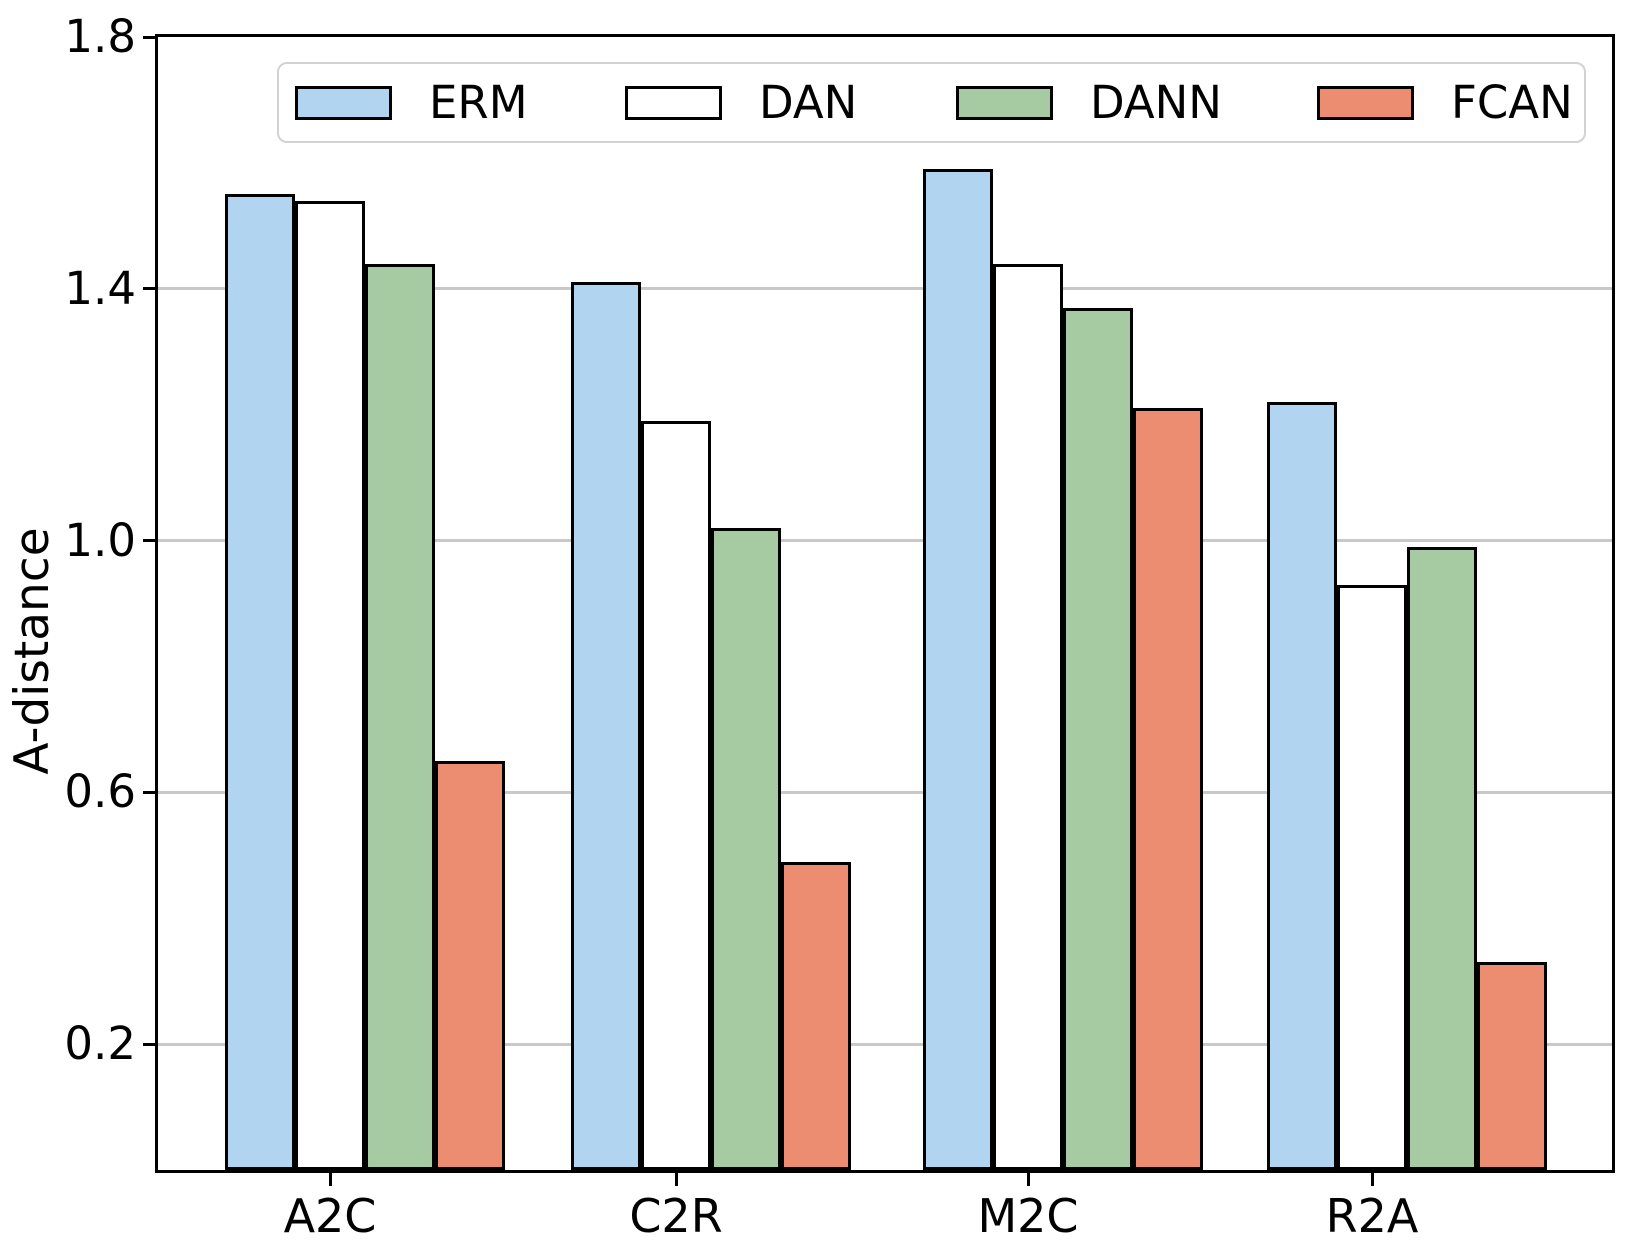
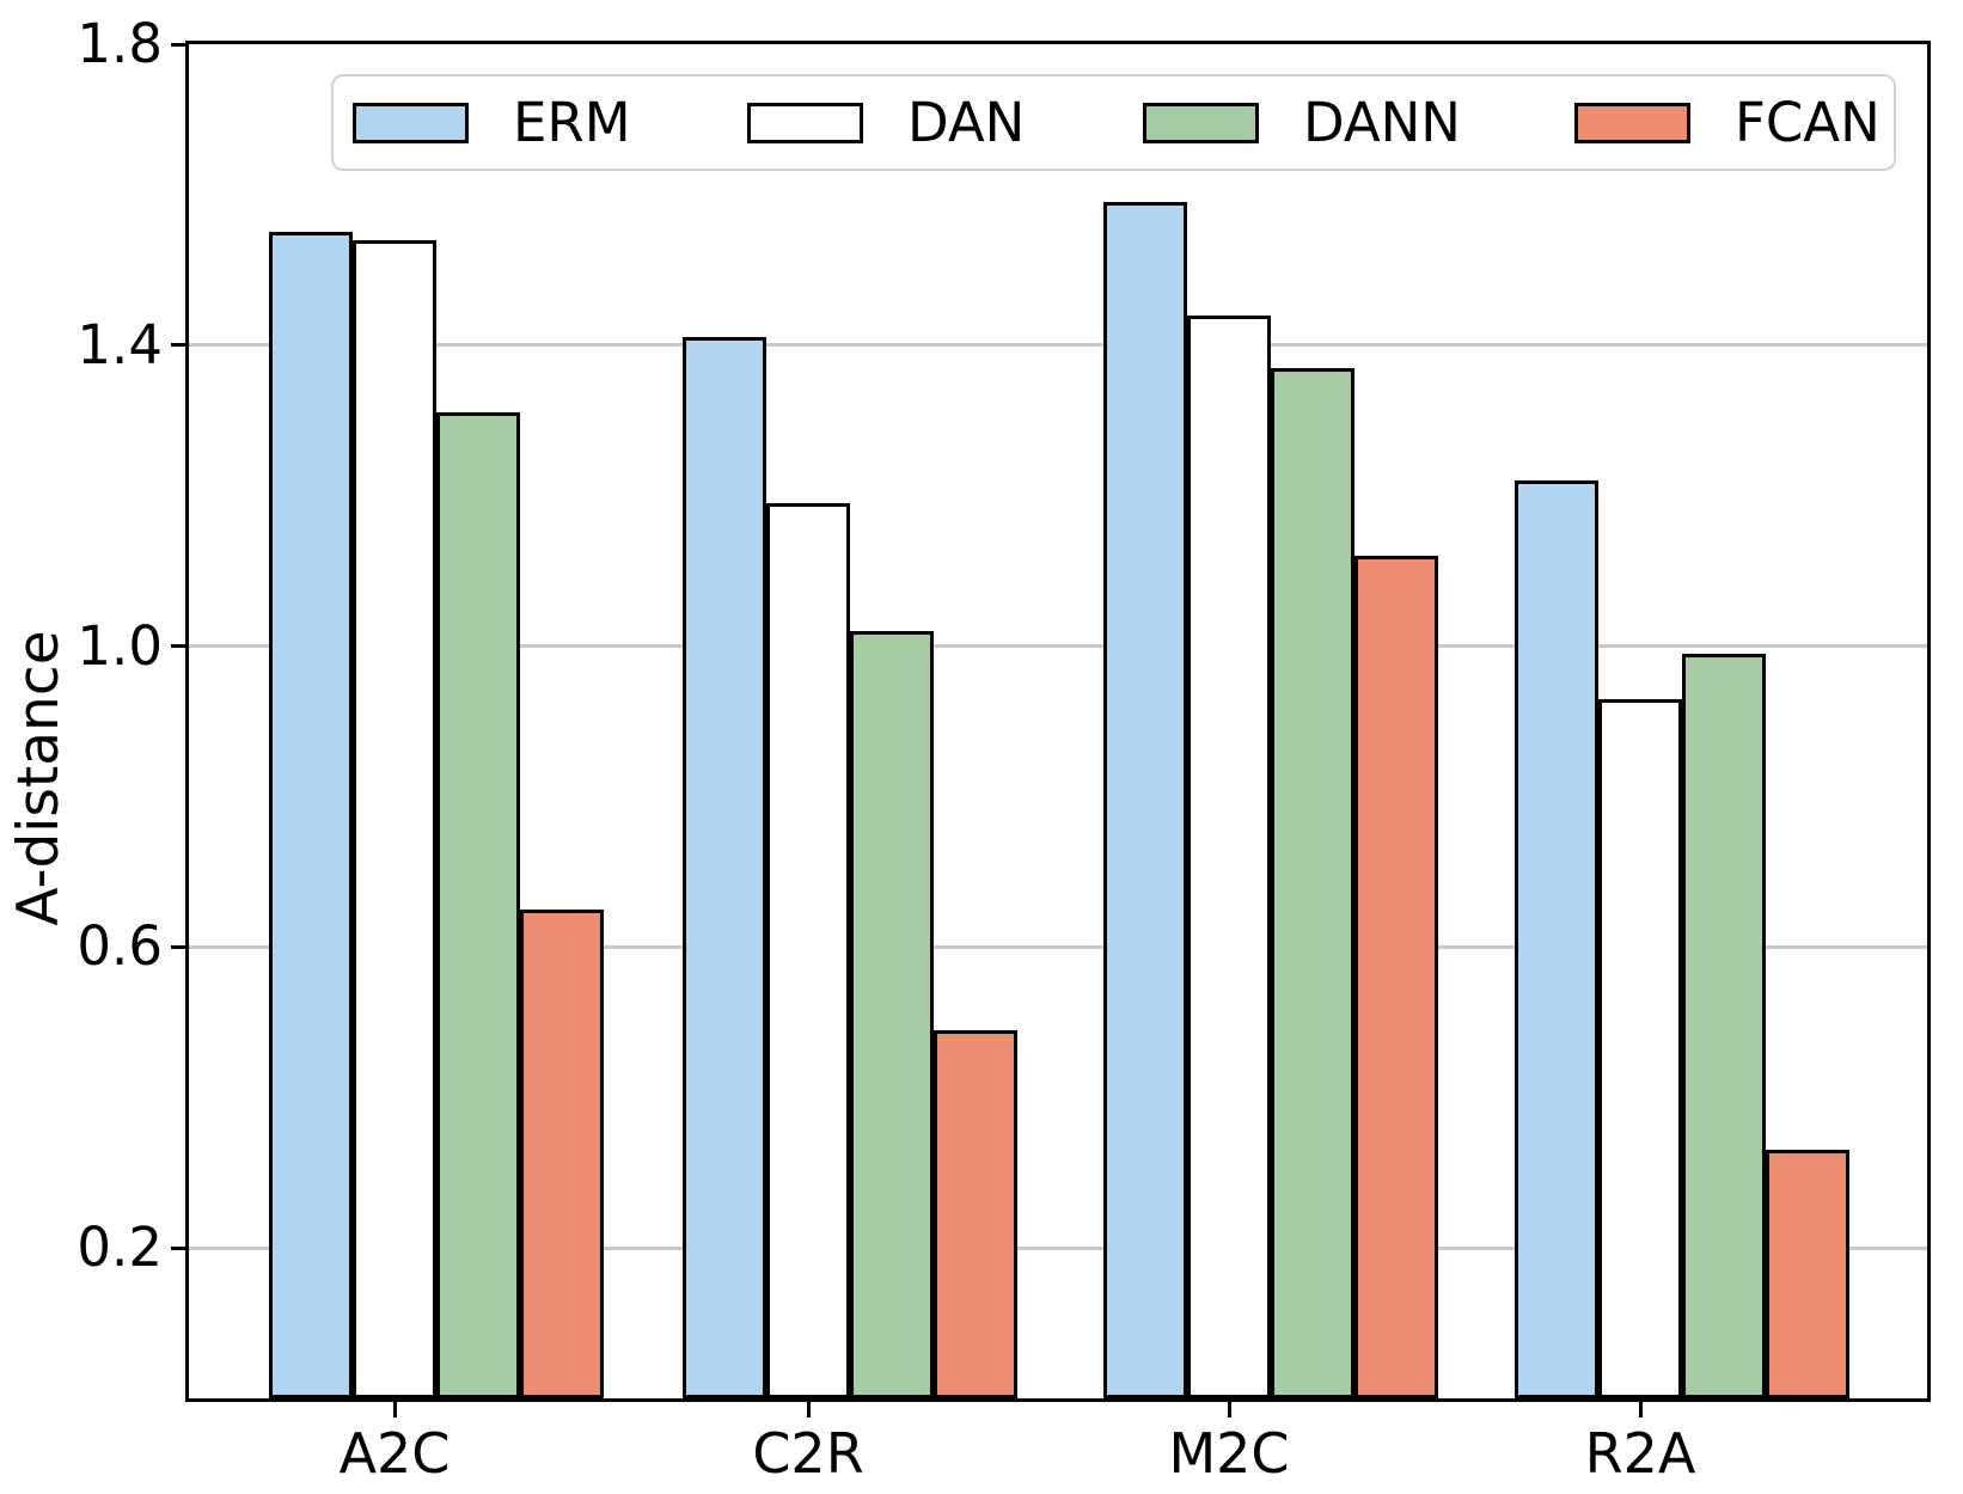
DANN/A2C: 1.44 -> 1.31
FCAN/M2C: 1.21 -> 1.12
